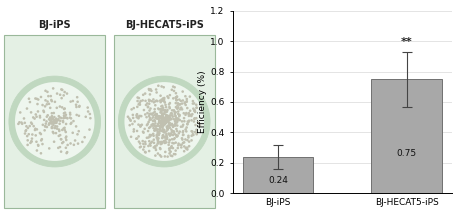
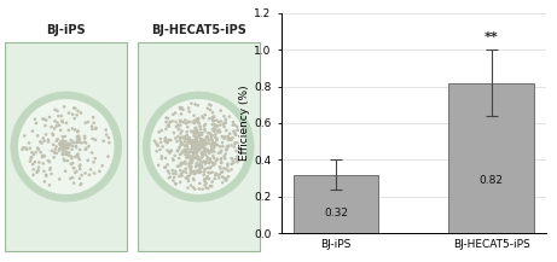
BJ-iPS: 0.24 -> 0.32
BJ-HECAT5-iPS: 0.75 -> 0.82
